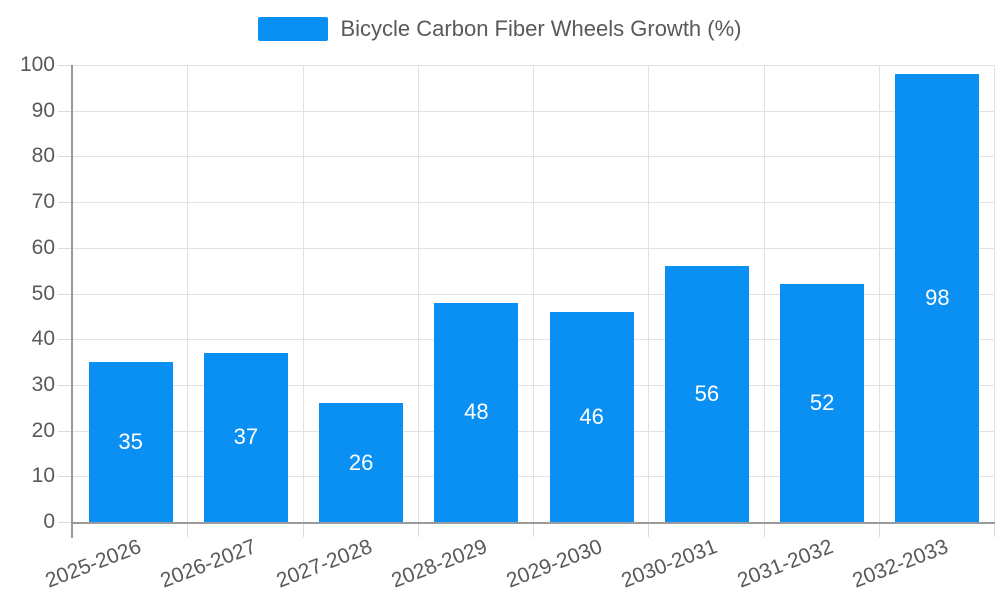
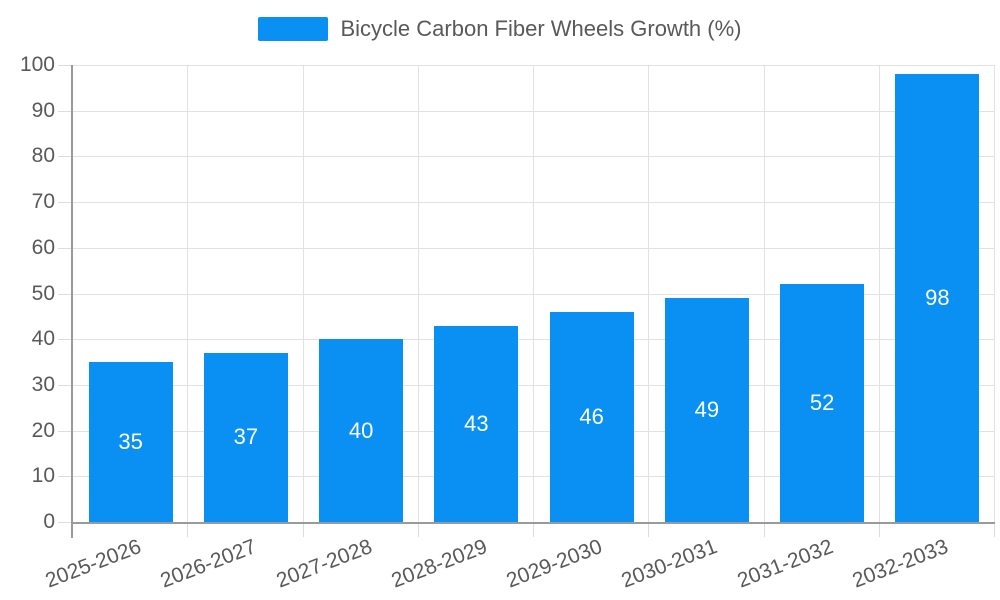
2027-2028: 26 -> 40
2028-2029: 48 -> 43
2030-2031: 56 -> 49
